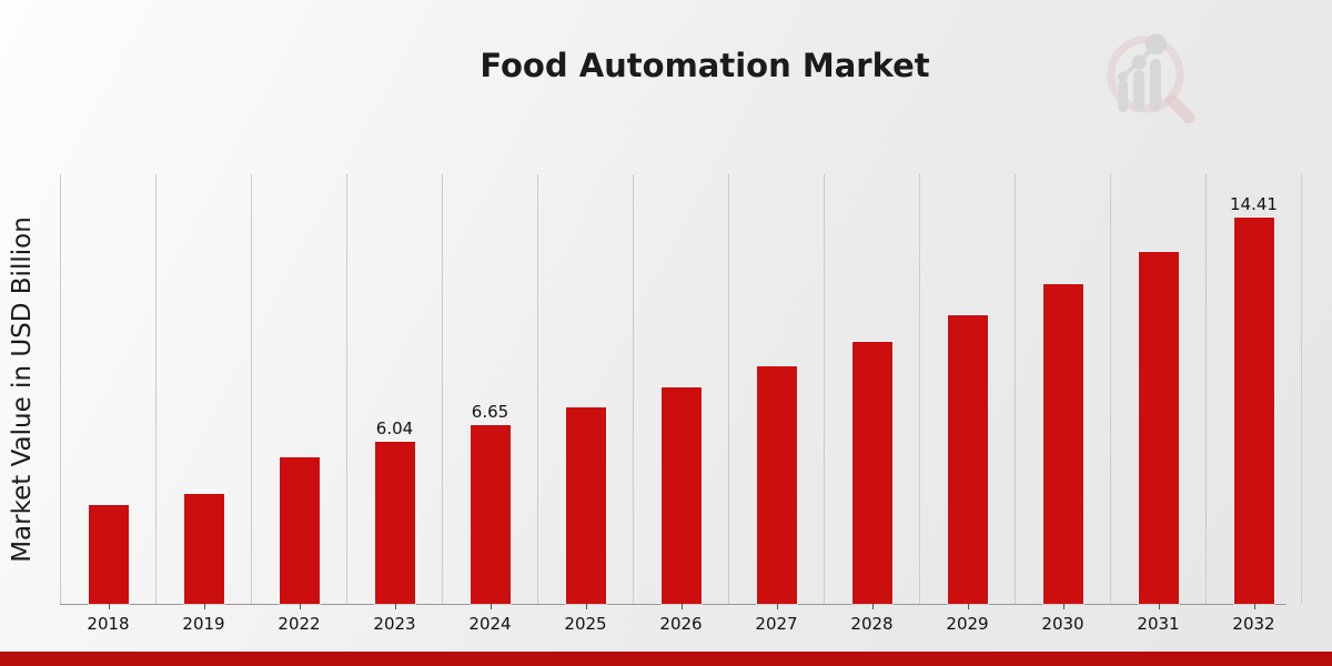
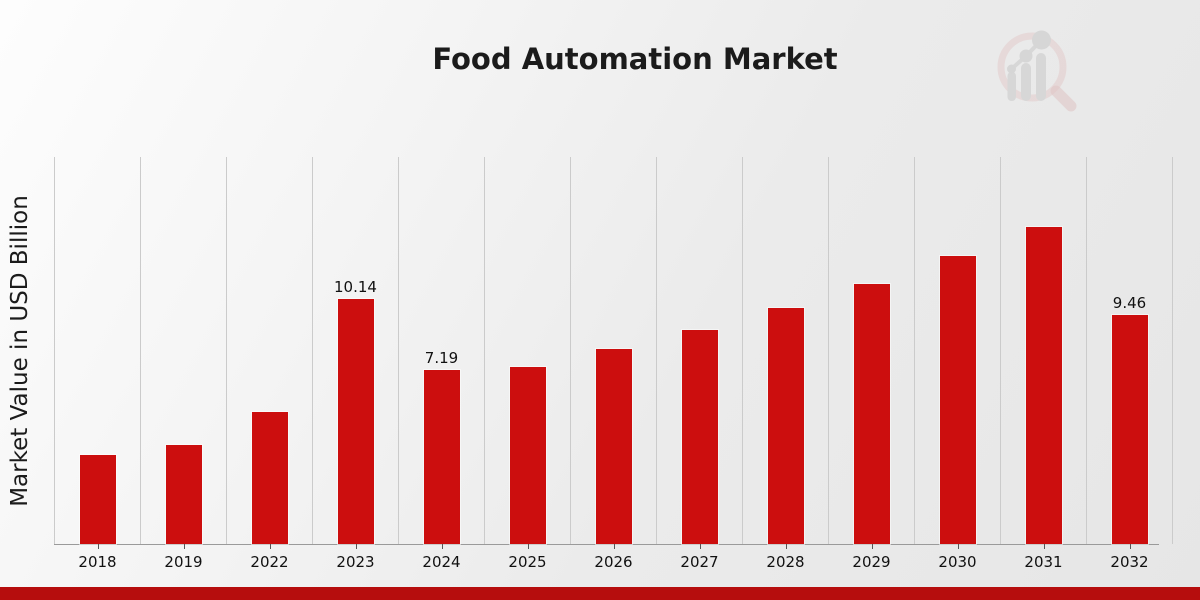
2023: 6.04 -> 10.14
2024: 6.65 -> 7.19
2032: 14.41 -> 9.46
